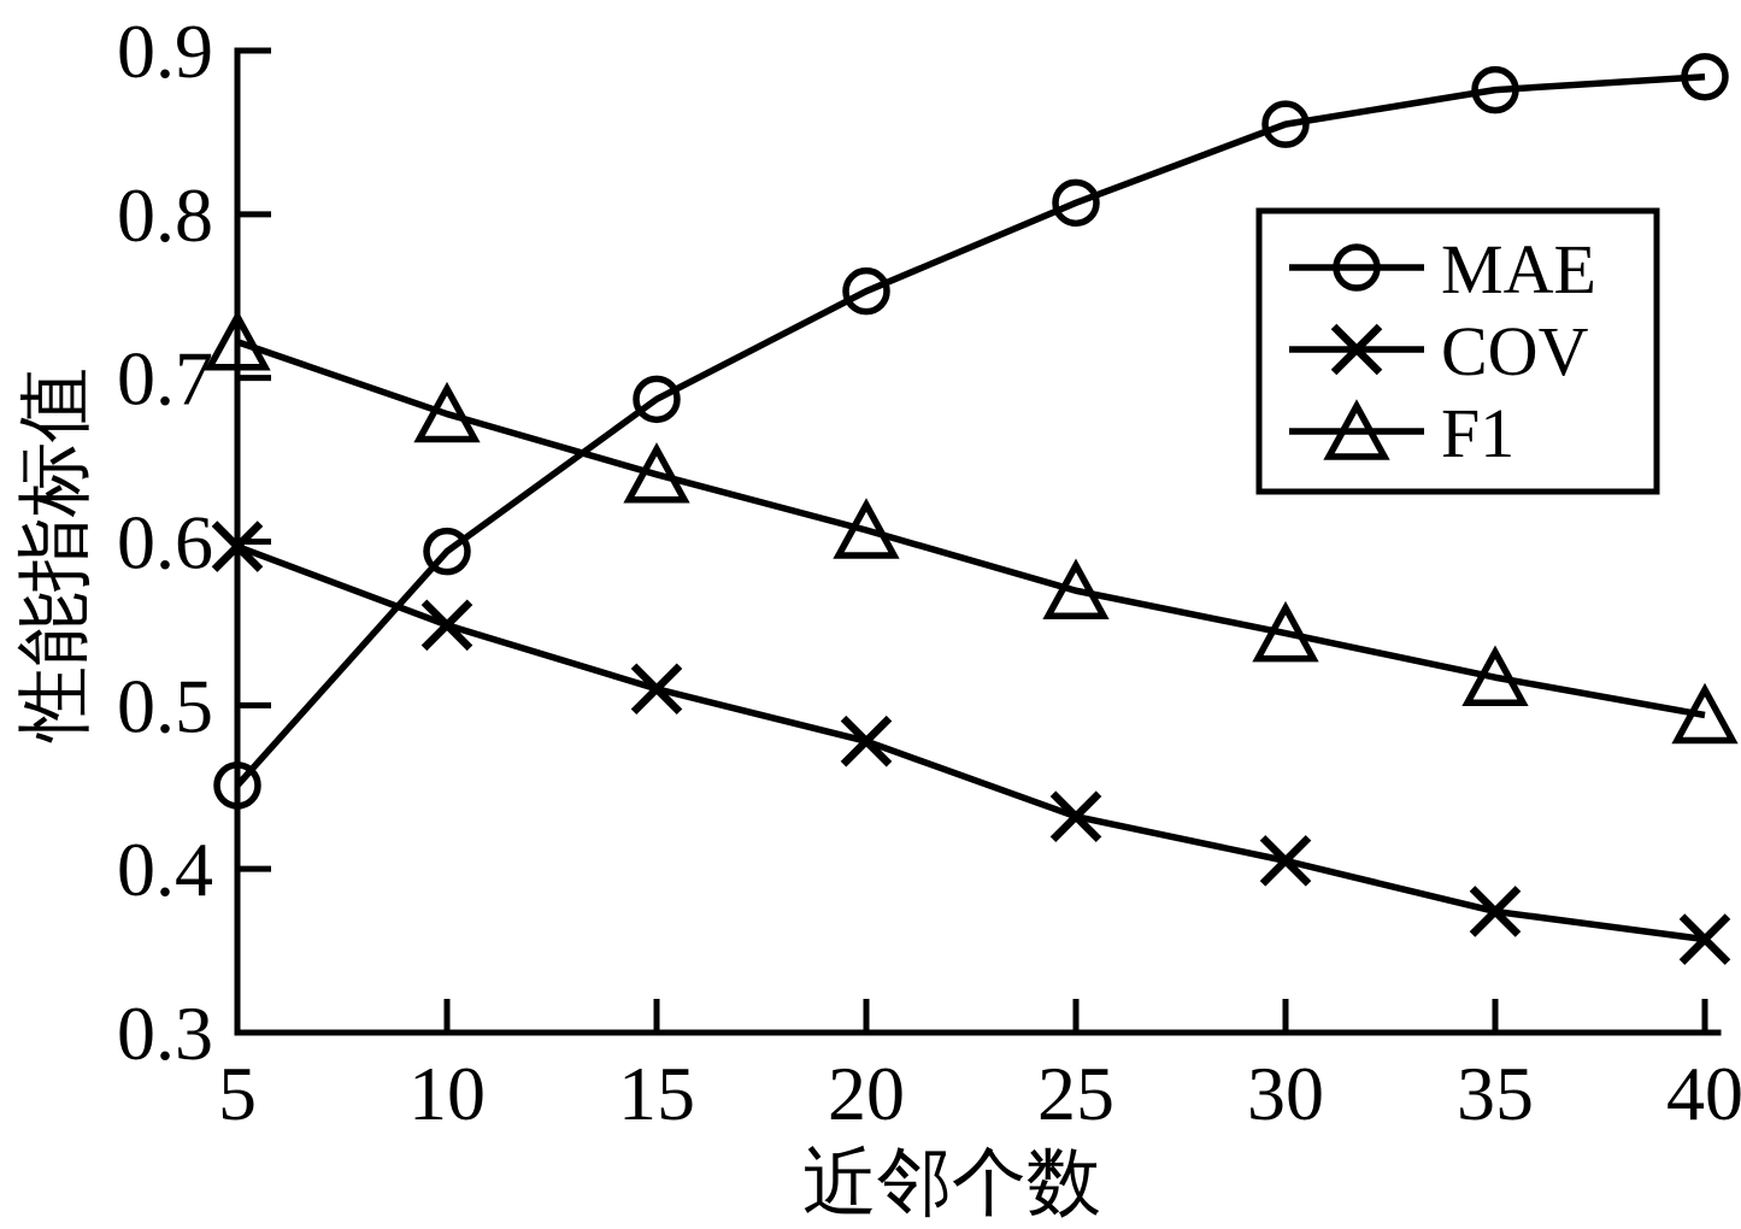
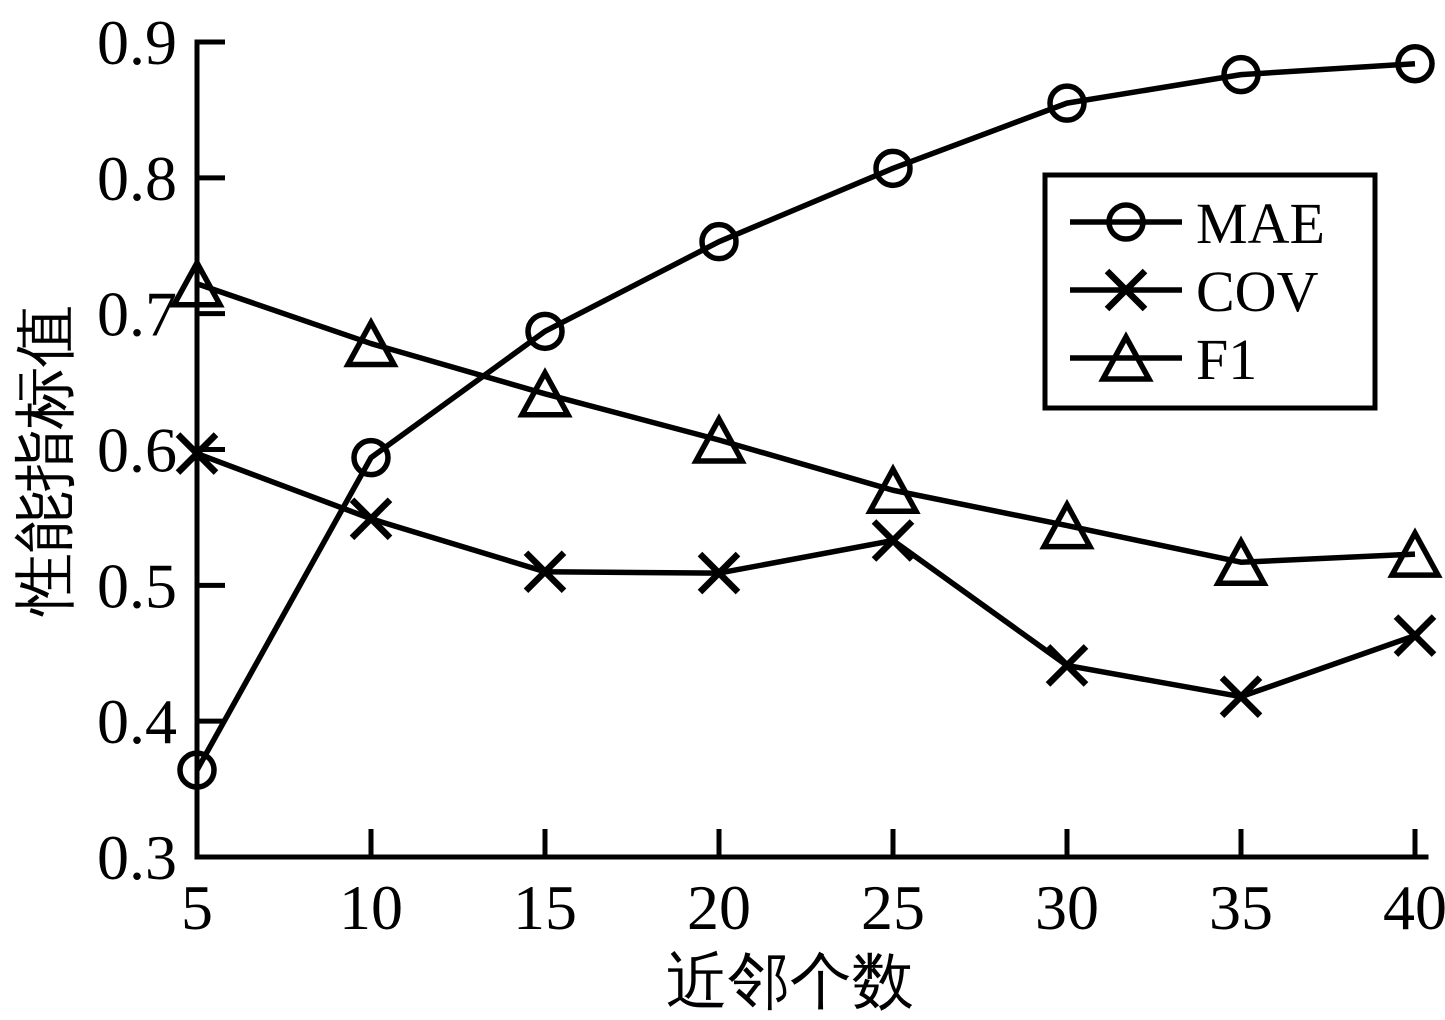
MAE/5: 0.451 -> 0.364
COV/20: 0.478 -> 0.509
COV/25: 0.432 -> 0.533
COV/30: 0.405 -> 0.441
COV/35: 0.374 -> 0.418
COV/40: 0.357 -> 0.463
F1/40: 0.494 -> 0.523
